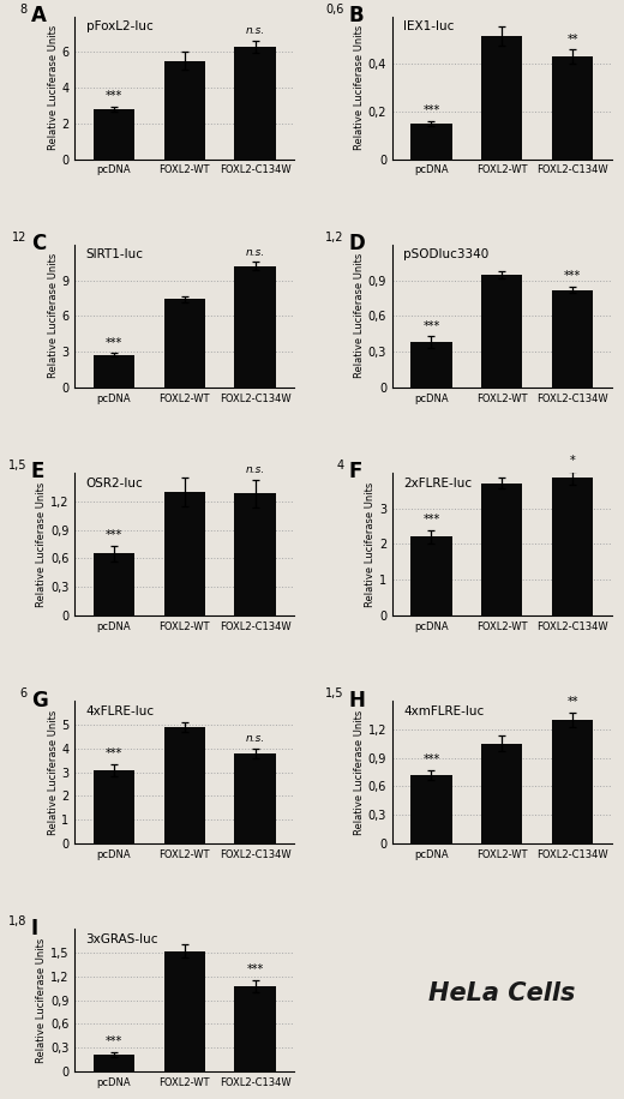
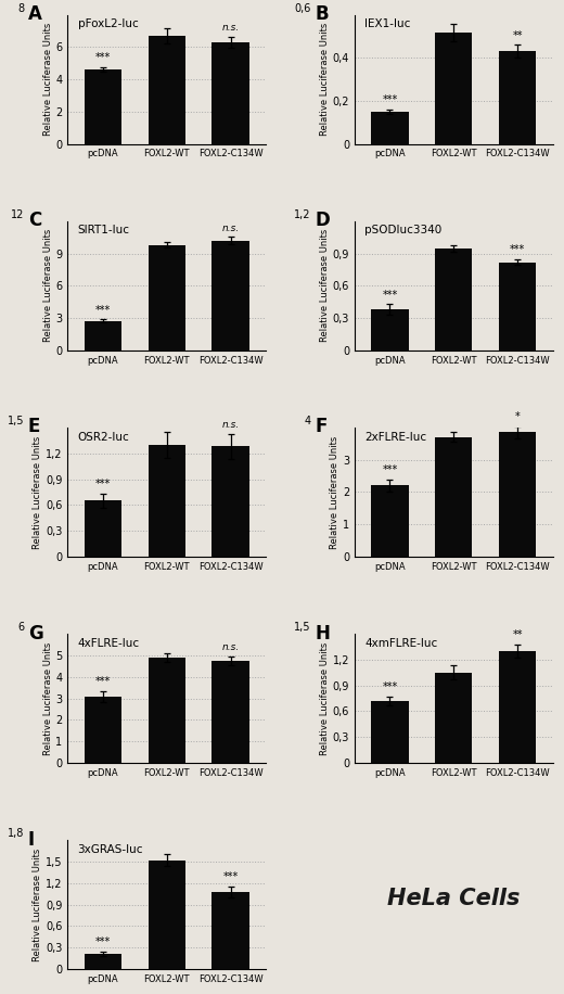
pFoxL2-luc/pcDNA: 2.8 -> 4.6
pFoxL2-luc/FOXL2-WT: 5.5 -> 6.7
SIRT1-luc/FOXL2-WT: 7.4 -> 9.8
4xFLRE-luc/FOXL2-C134W: 3.8 -> 4.8
